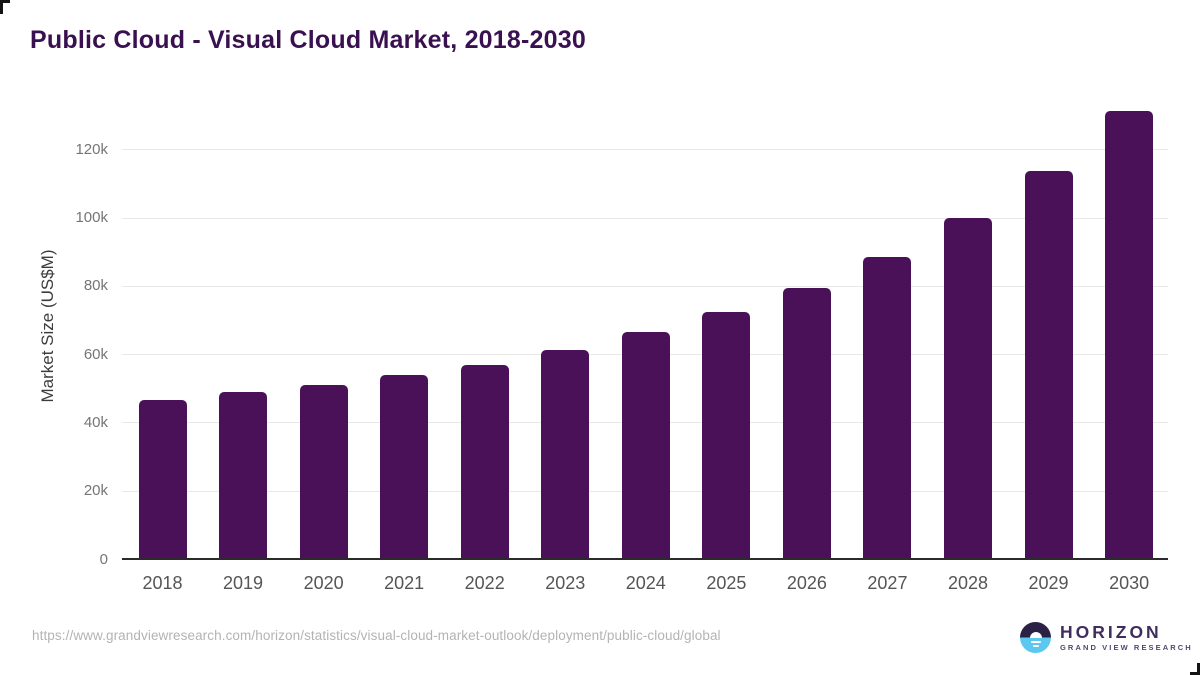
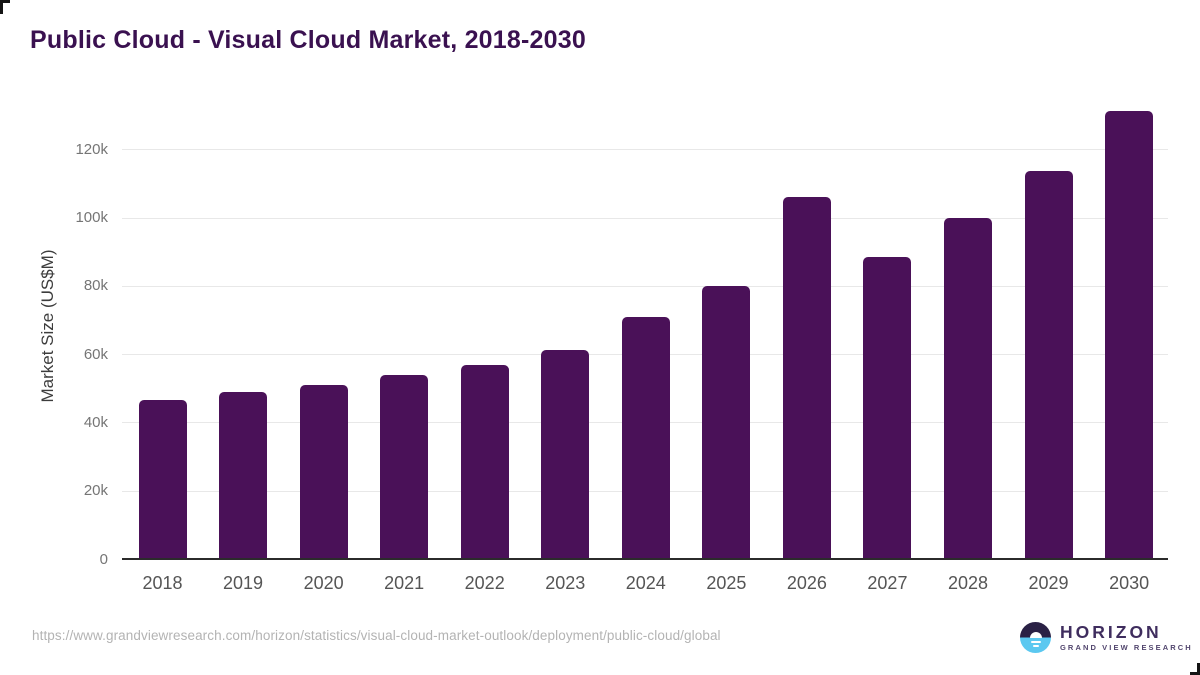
2024: 66k -> 71k
2025: 72k -> 80k
2026: 79k -> 106k
